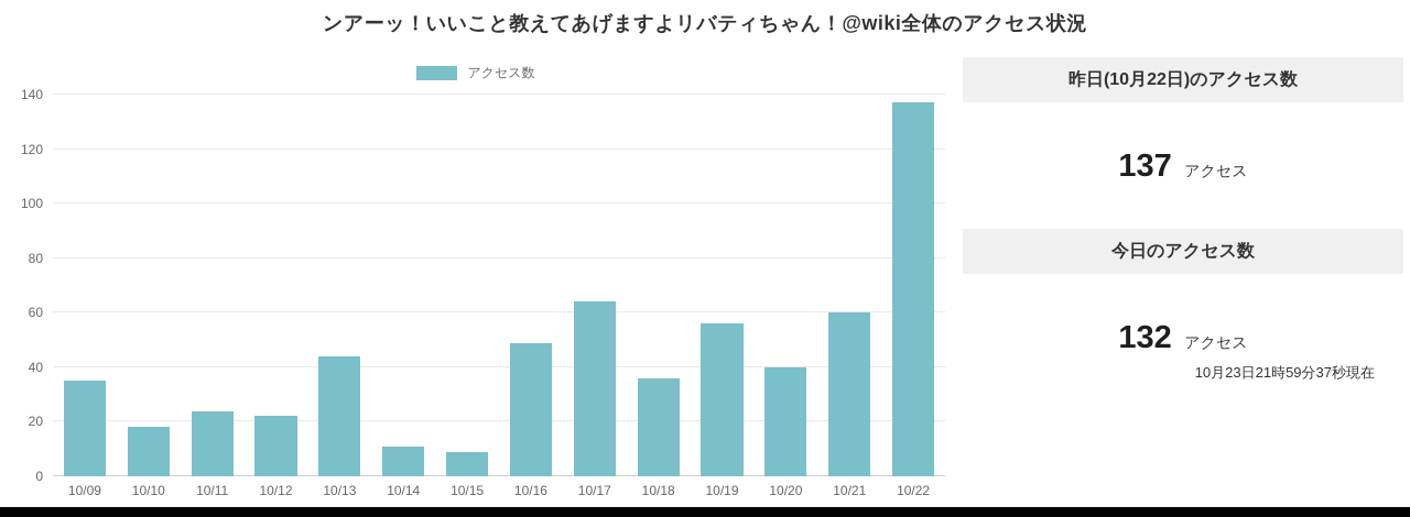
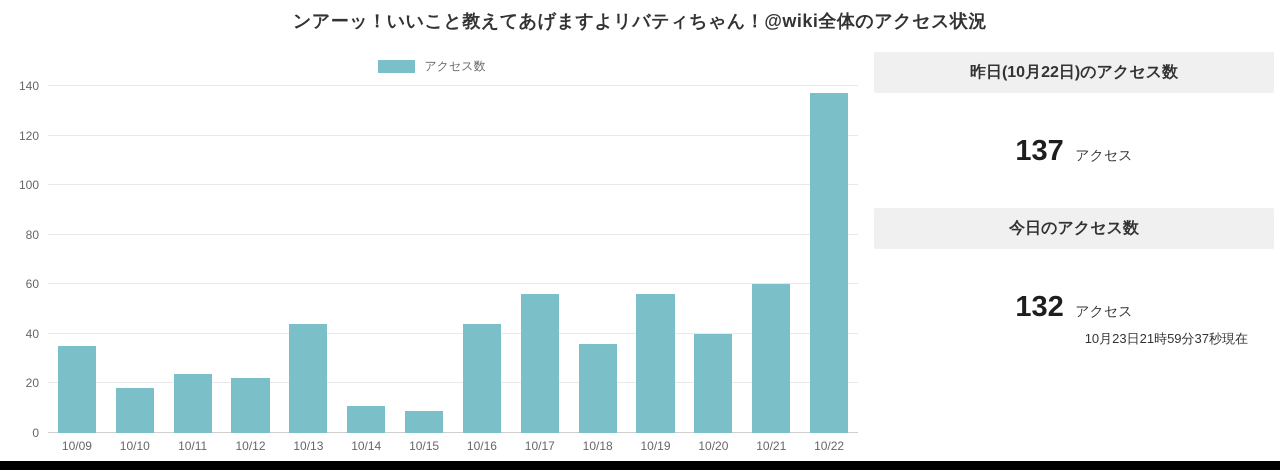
10/16: 49 -> 44
10/17: 64 -> 56
